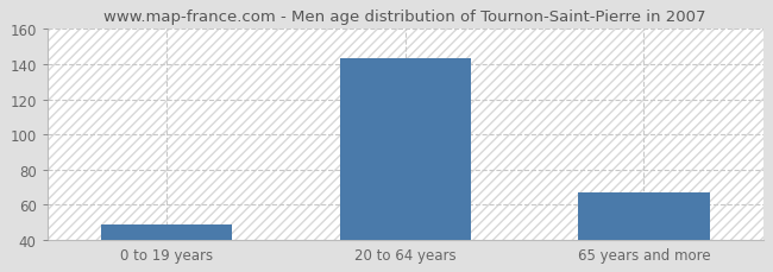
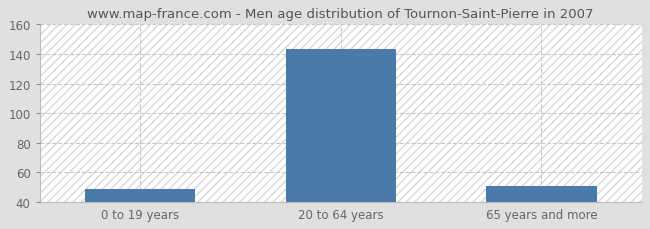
65 years and more: 67 -> 51
